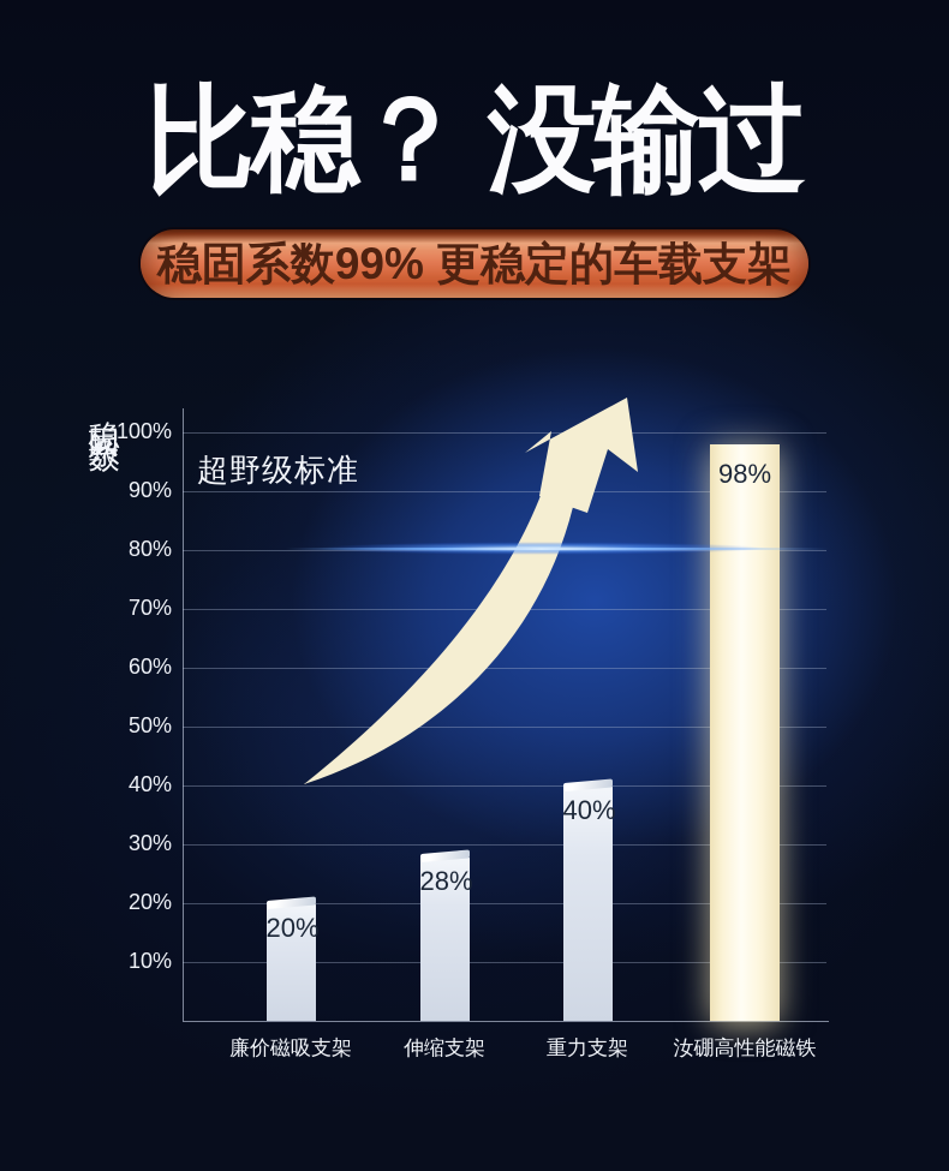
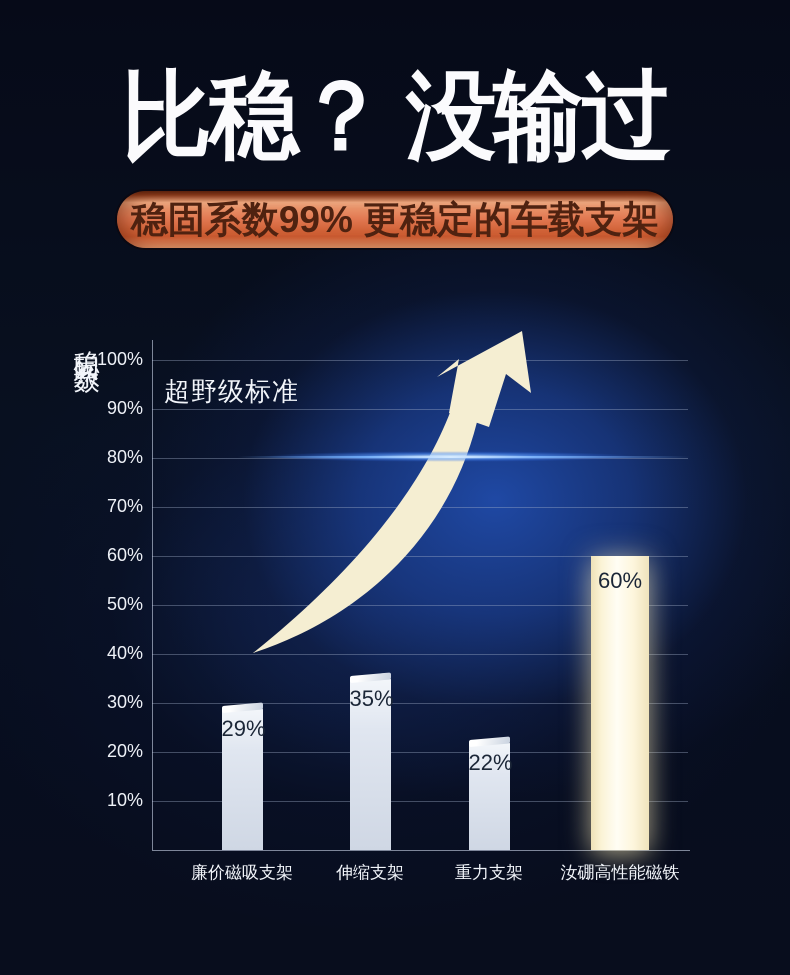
廉价磁吸支架: 20% -> 29%
伸缩支架: 28% -> 35%
重力支架: 40% -> 22%
汝硼高性能磁铁: 98% -> 60%
